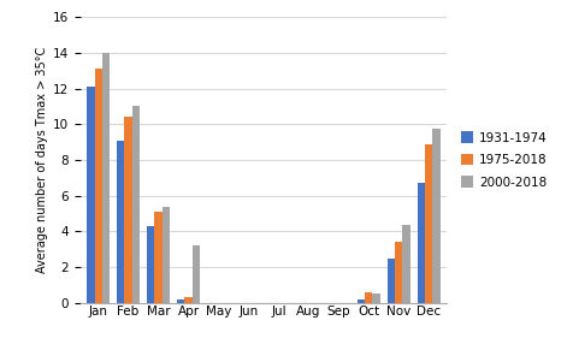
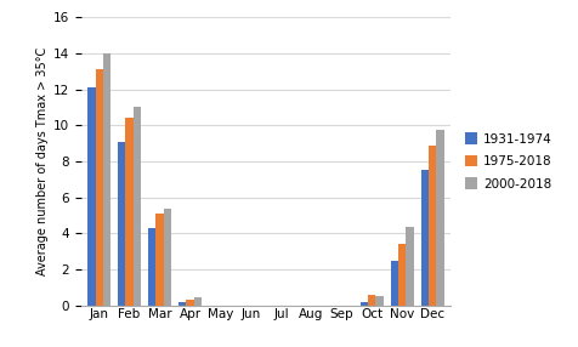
2000-2018/Apr: 3.2 -> 0.5
1931-1974/Dec: 6.7 -> 7.5
